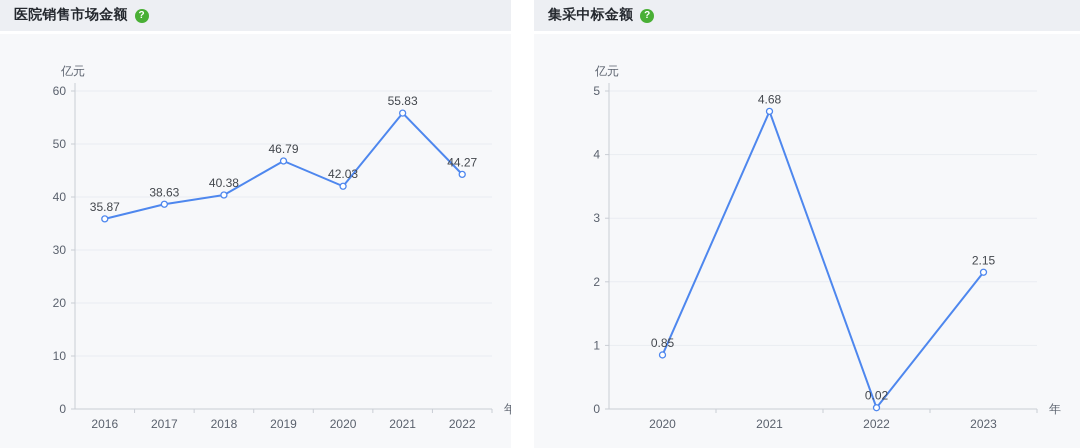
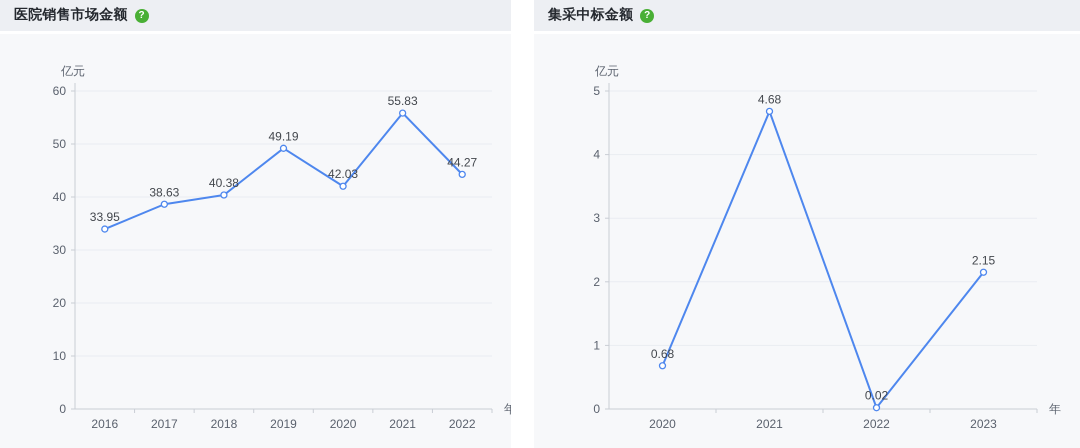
医院销售市场金额/2016: 35.87 -> 33.95
医院销售市场金额/2019: 46.79 -> 49.19
集采中标金额/2020: 0.85 -> 0.68
